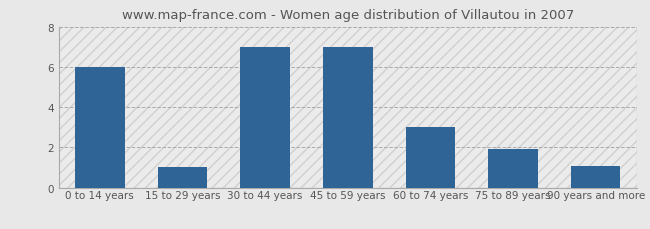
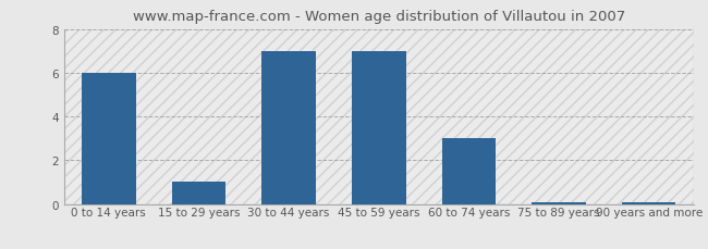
75 to 89 years: 1.90 -> 0.07
90 years and more: 1.05 -> 0.07
